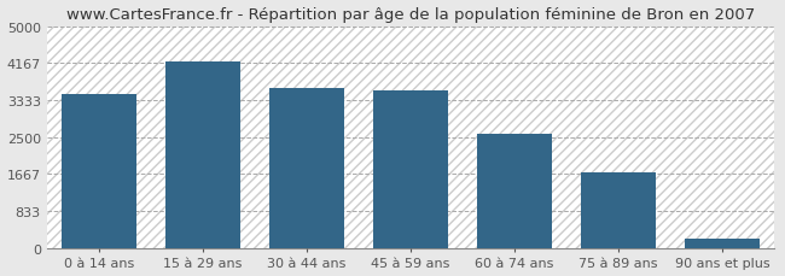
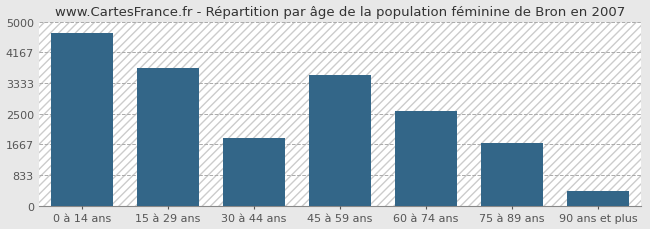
0 à 14 ans: 3480 -> 4700
15 à 29 ans: 4210 -> 3750
30 à 44 ans: 3590 -> 1850
90 ans et plus: 200 -> 400
